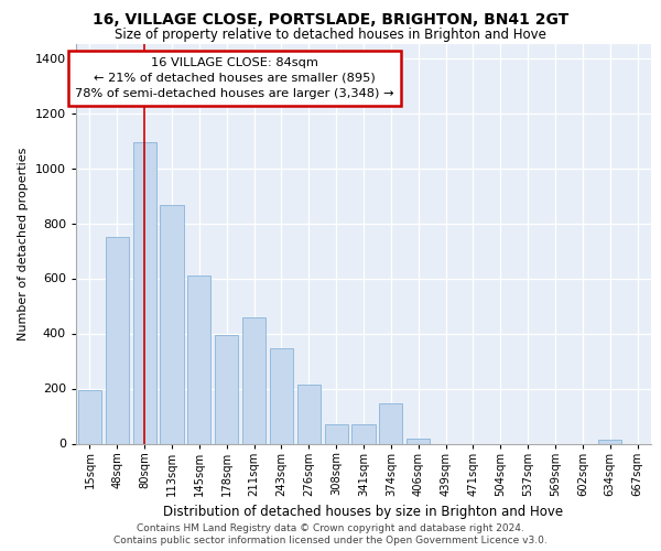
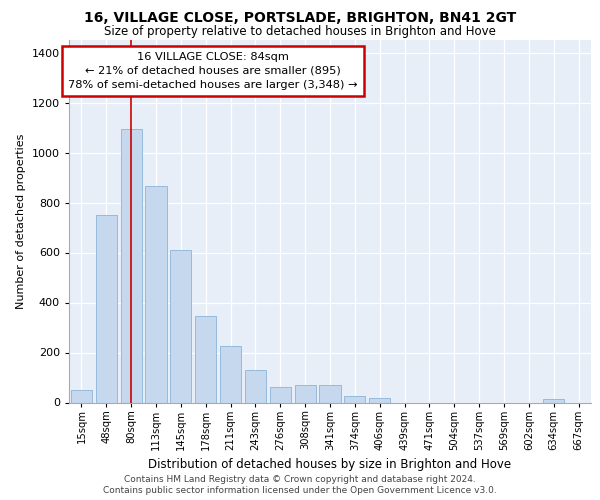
15sqm: 195 -> 50
178sqm: 395 -> 345
211sqm: 460 -> 225
243sqm: 345 -> 130
276sqm: 215 -> 62
374sqm: 145 -> 25
